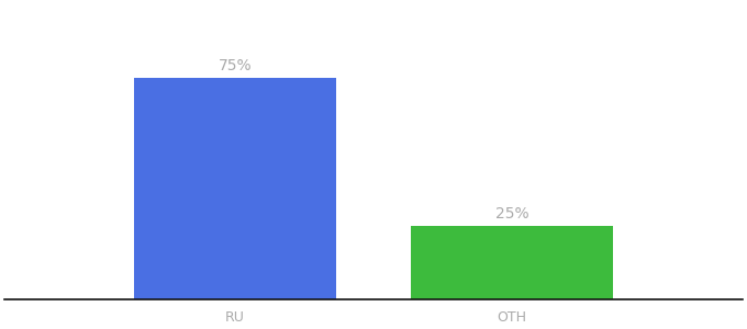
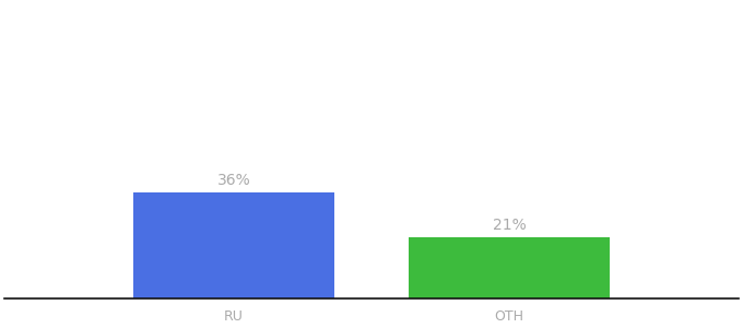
RU: 75% -> 36%
OTH: 25% -> 21%
